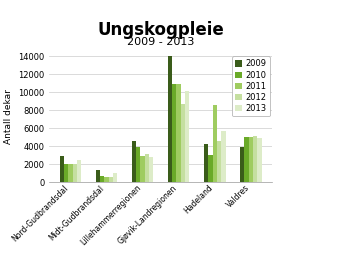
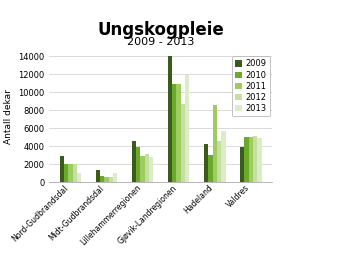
2013/Nord-Gudbrandsdal: 2400 -> 1000
2013/Gjøvik-Landregionen: 10200 -> 11900
